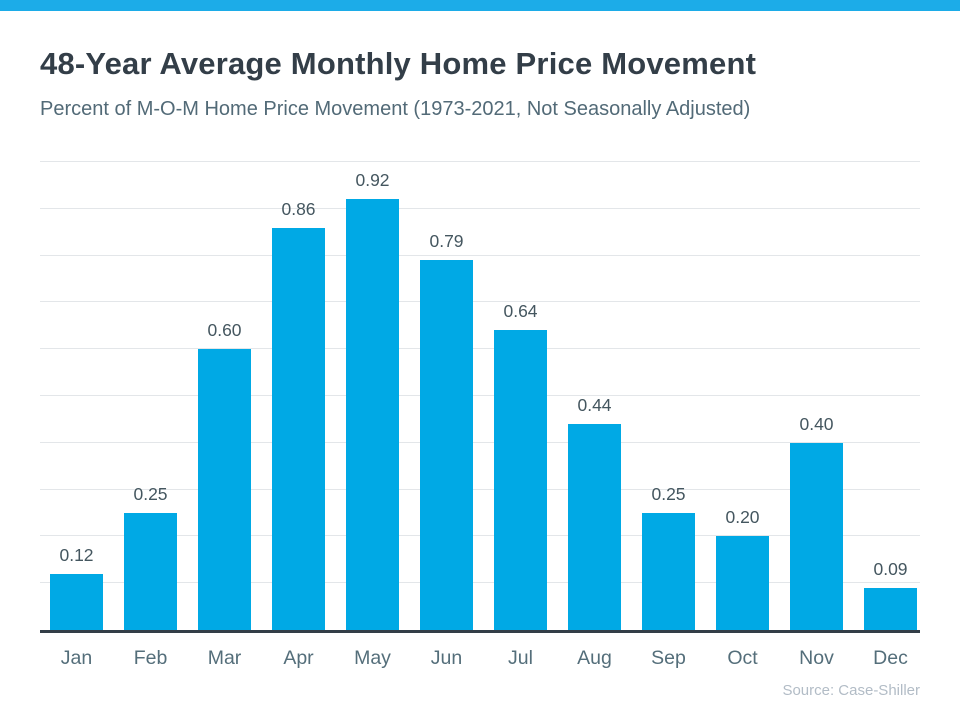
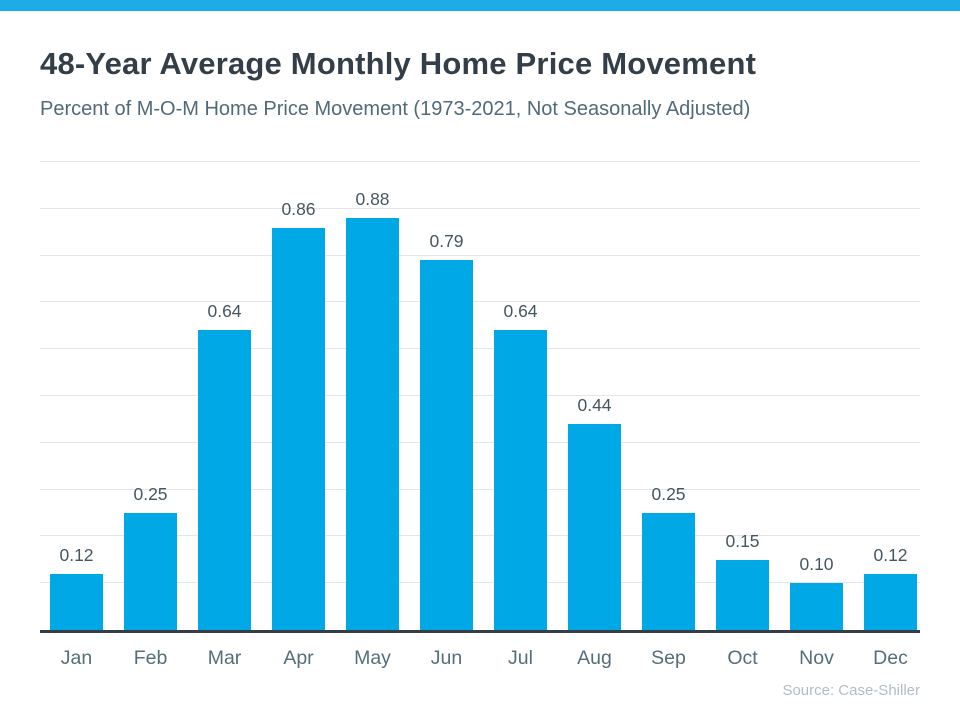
Mar: 0.60 -> 0.64
May: 0.92 -> 0.88
Oct: 0.20 -> 0.15
Nov: 0.40 -> 0.10
Dec: 0.09 -> 0.12
